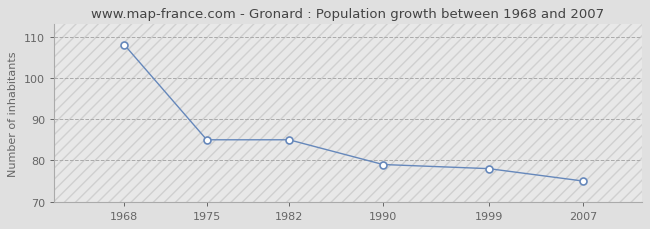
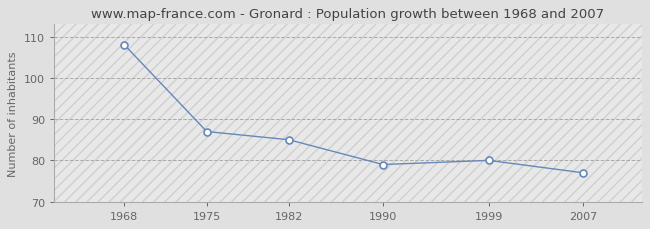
1975: 85 -> 87
1999: 78 -> 80
2007: 75 -> 77
